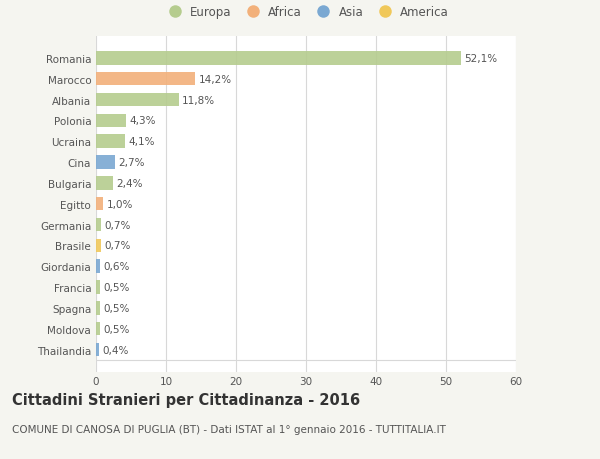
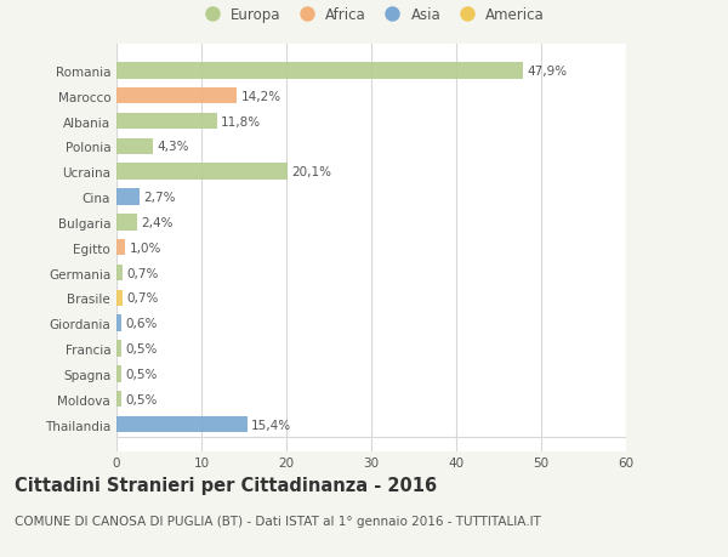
Romania: 52,1% -> 47,9%
Ucraina: 4,1% -> 20,1%
Thailandia: 0,4% -> 15,4%
